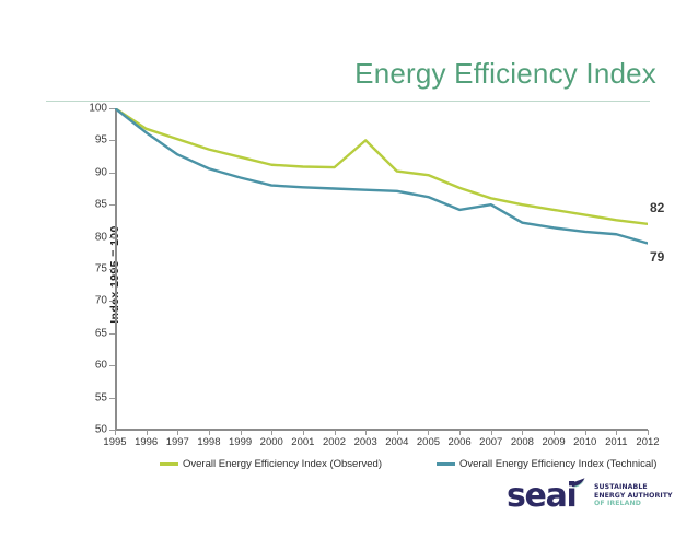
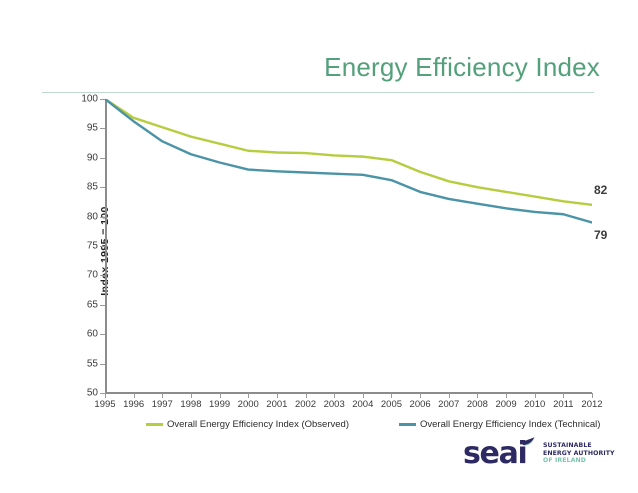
Overall Energy Efficiency Index (Observed)/2003: 95 -> 90
Overall Energy Efficiency Index (Technical)/2007: 85 -> 83
